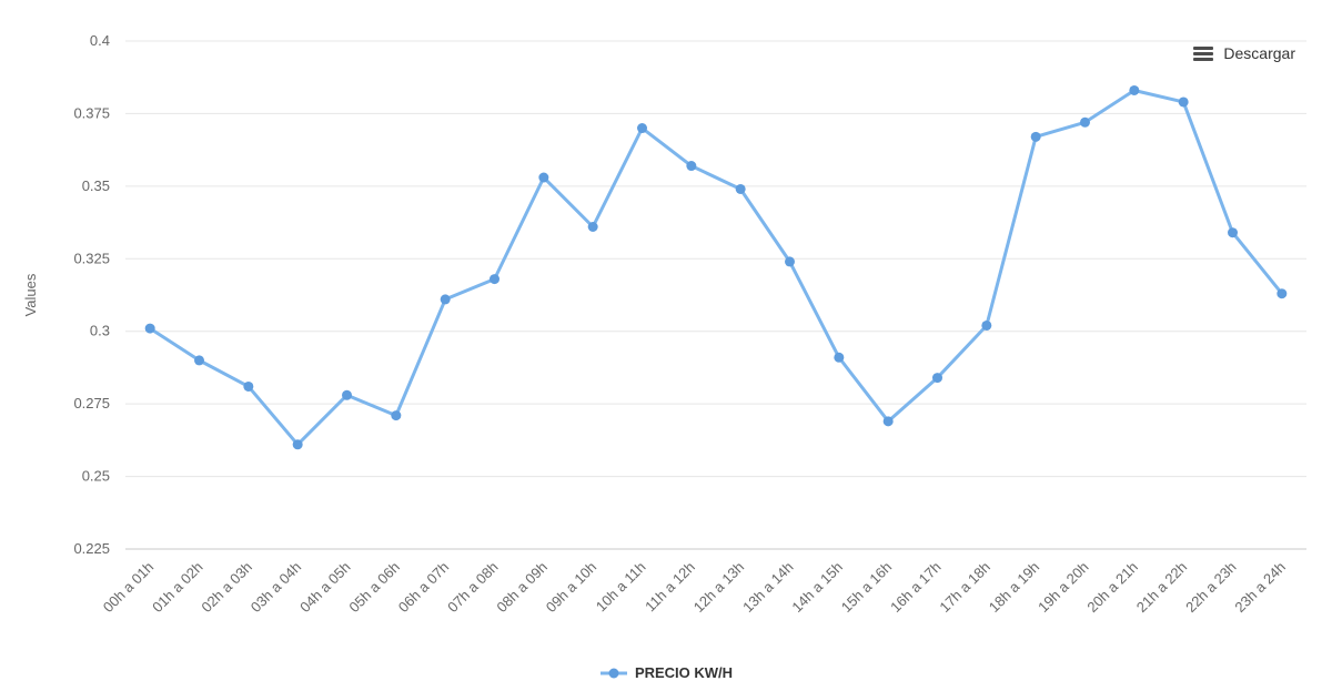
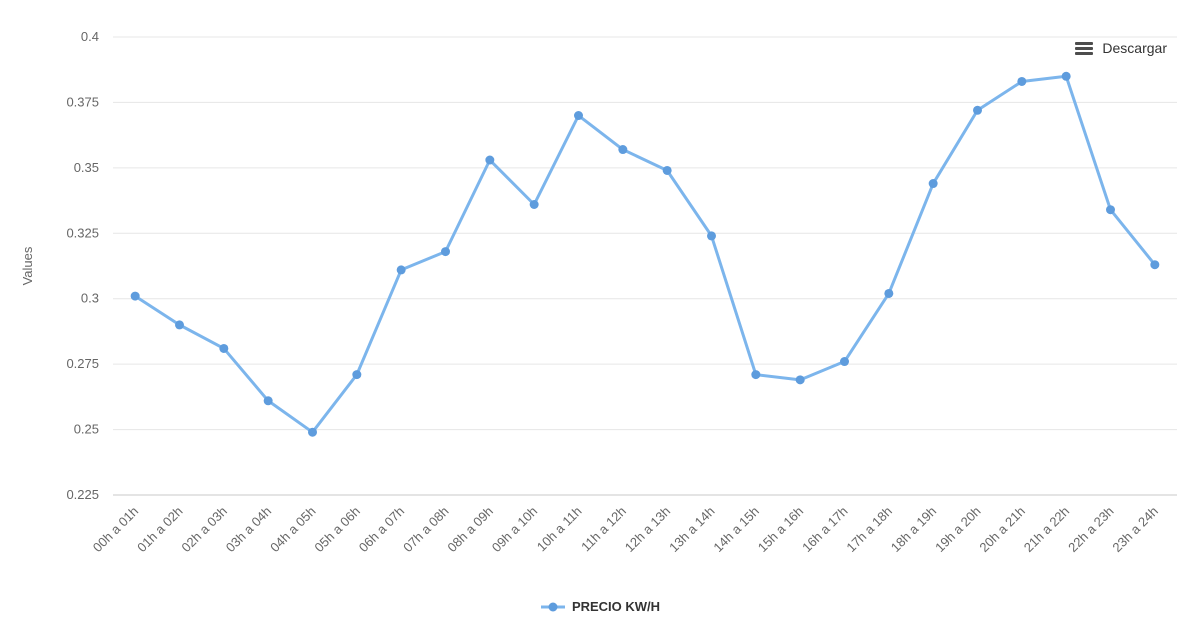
04h a 05h: 0.278 -> 0.249
14h a 15h: 0.291 -> 0.271
16h a 17h: 0.284 -> 0.276
18h a 19h: 0.367 -> 0.344
21h a 22h: 0.379 -> 0.385
